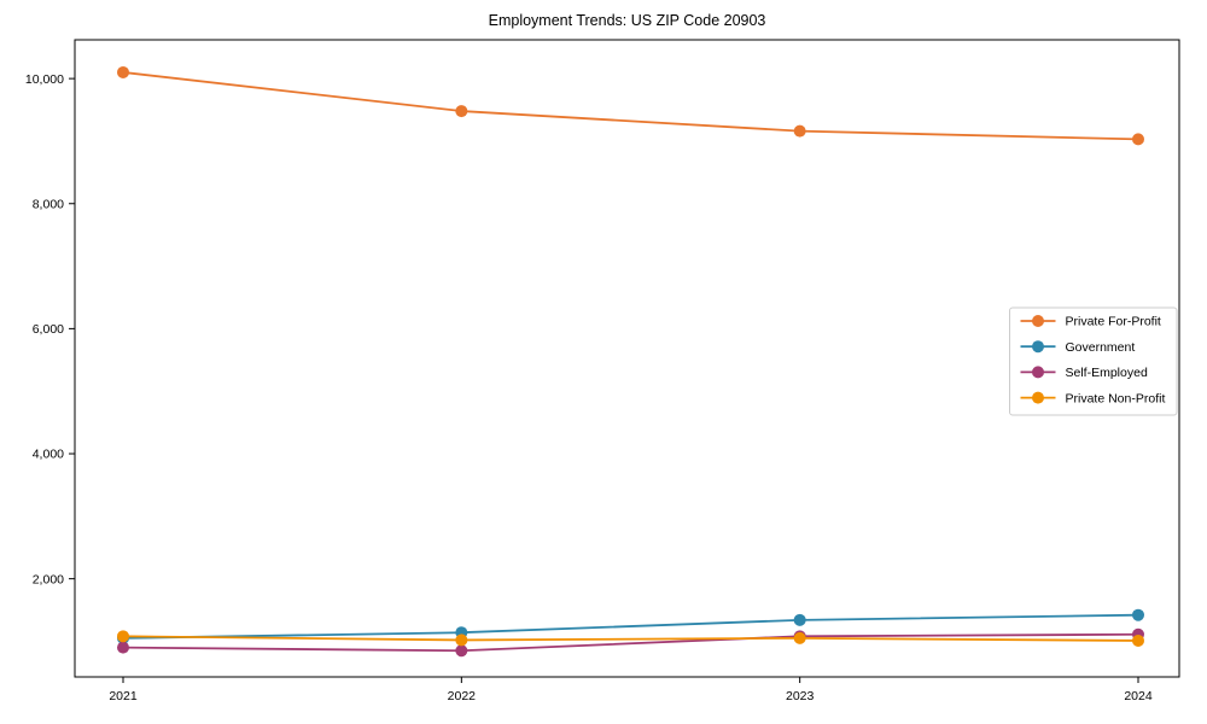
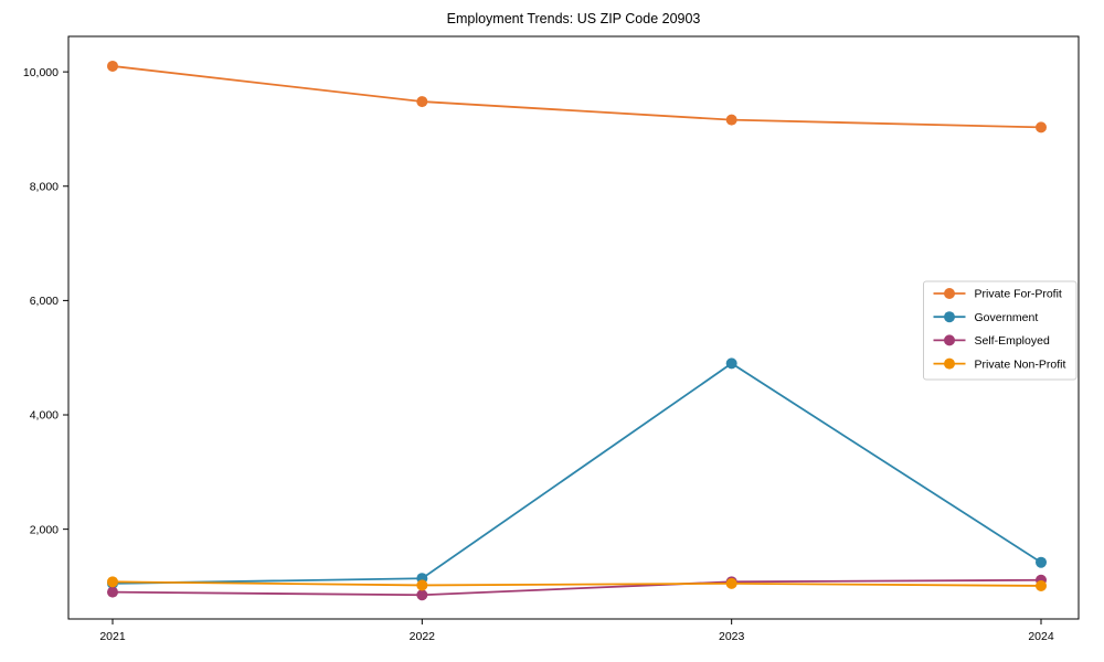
Government/2023: 1300 -> 4900
